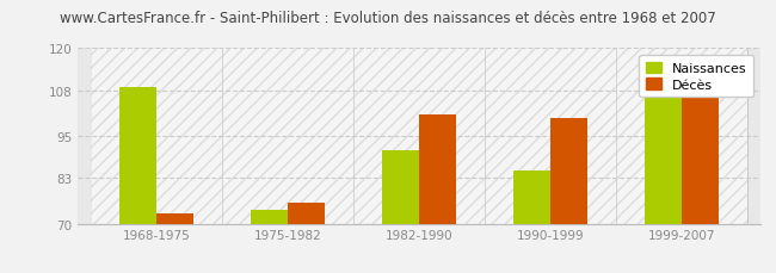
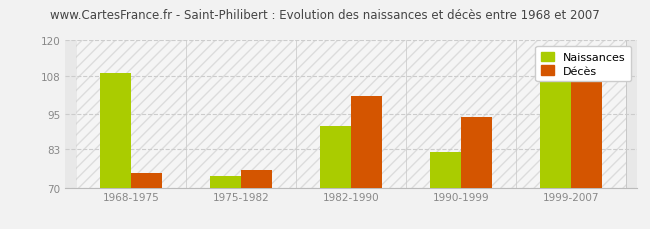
Décès/1968-1975: 73 -> 75
Naissances/1990-1999: 85 -> 82
Décès/1990-1999: 100 -> 94
